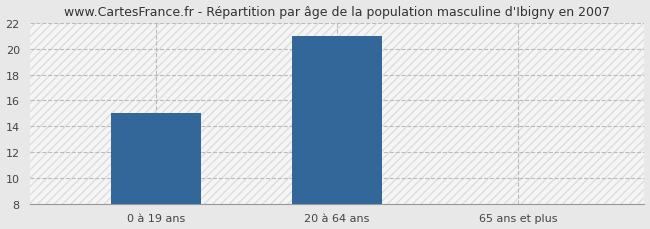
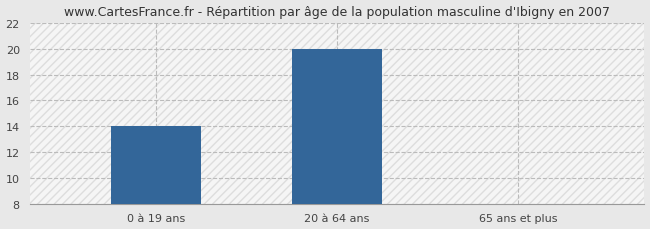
0 à 19 ans: 15.0 -> 14.0
20 à 64 ans: 21.0 -> 20.0
